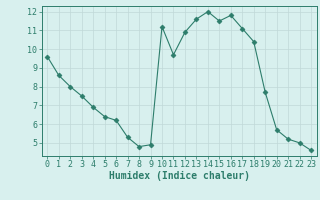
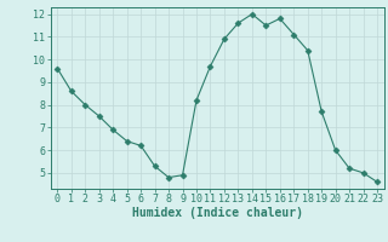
10: 11.2 -> 8.2
20: 5.7 -> 6.0
